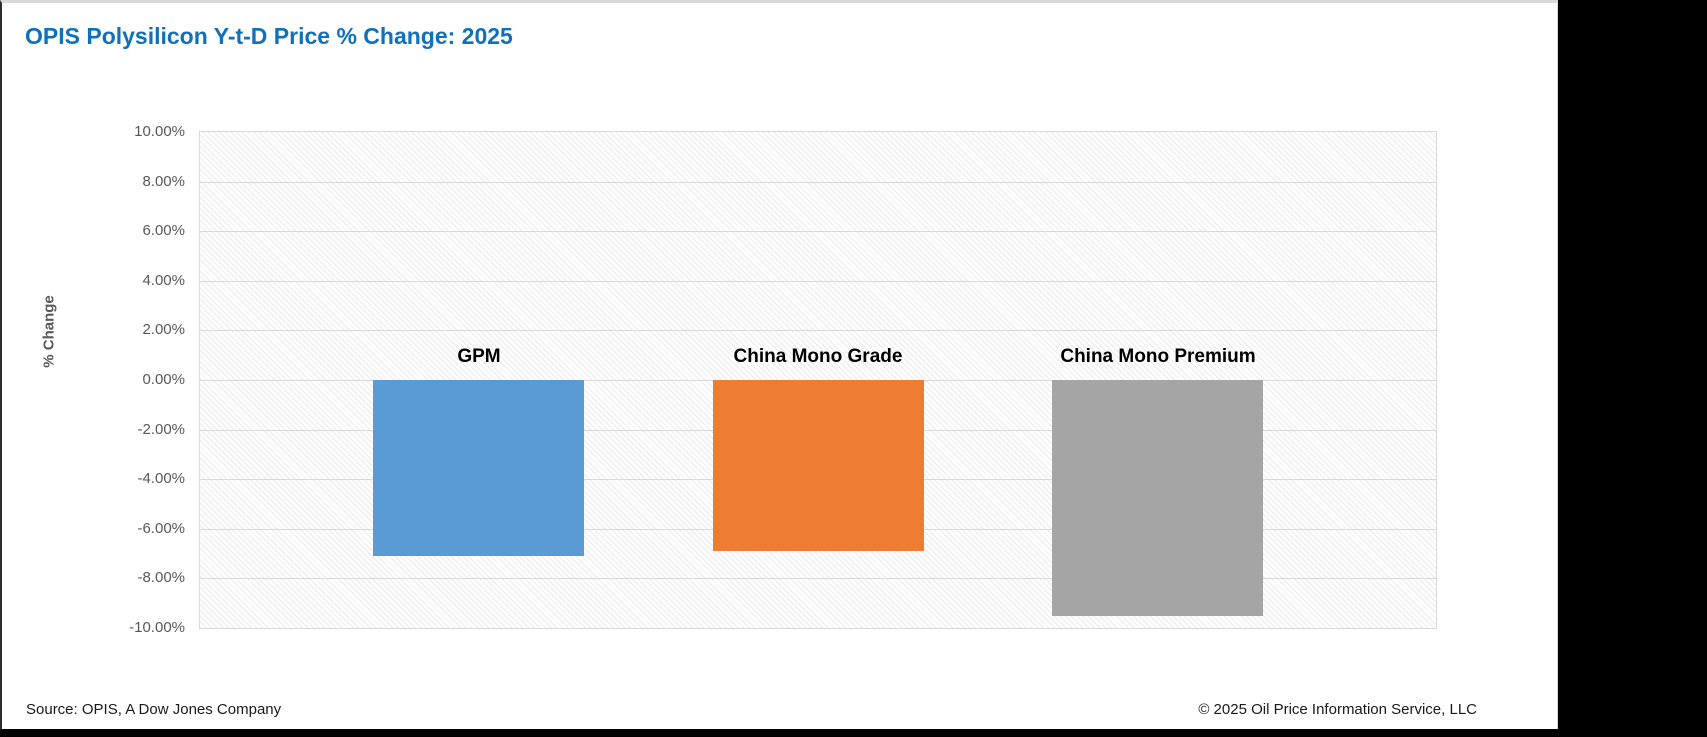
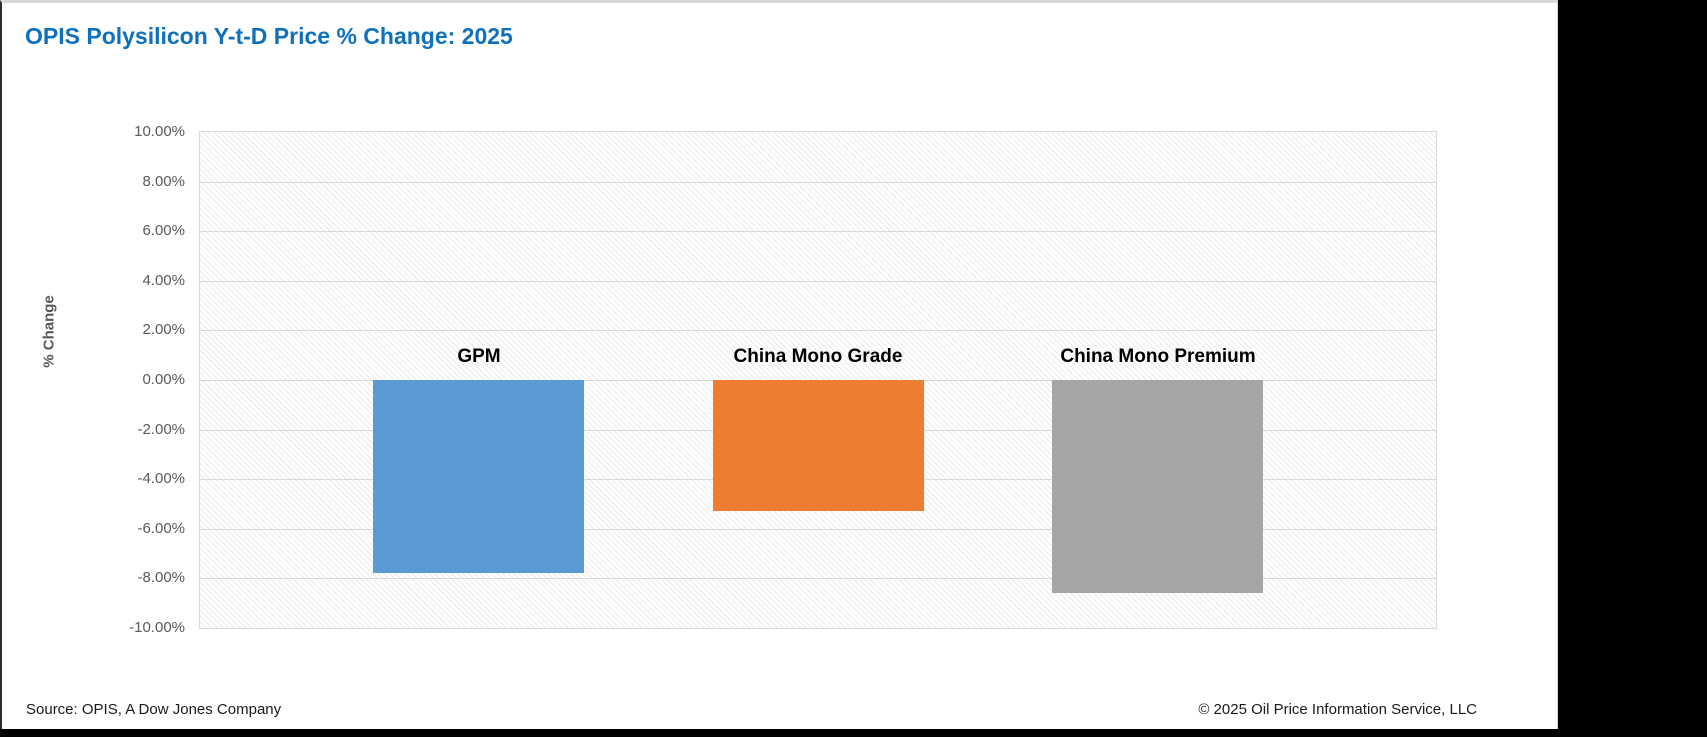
GPM: -7.1% -> -7.8%
China Mono Grade: -6.9% -> -5.3%
China Mono Premium: -9.5% -> -8.6%
